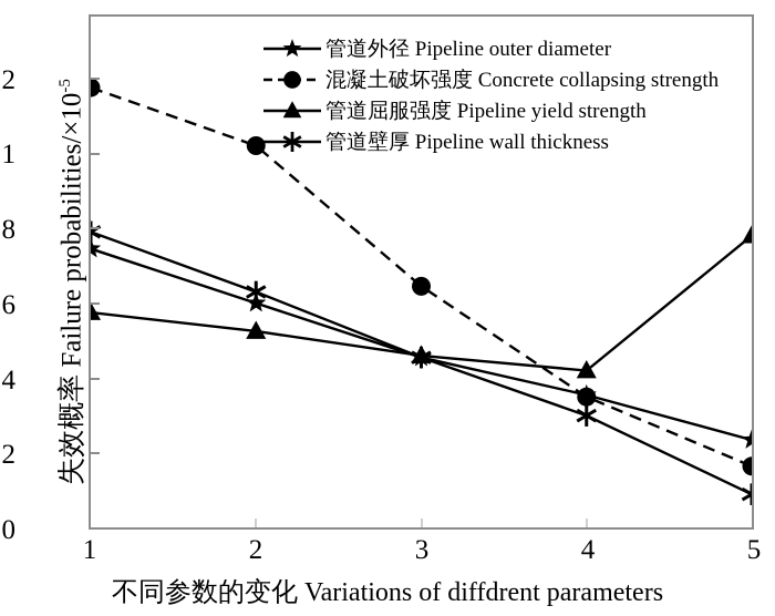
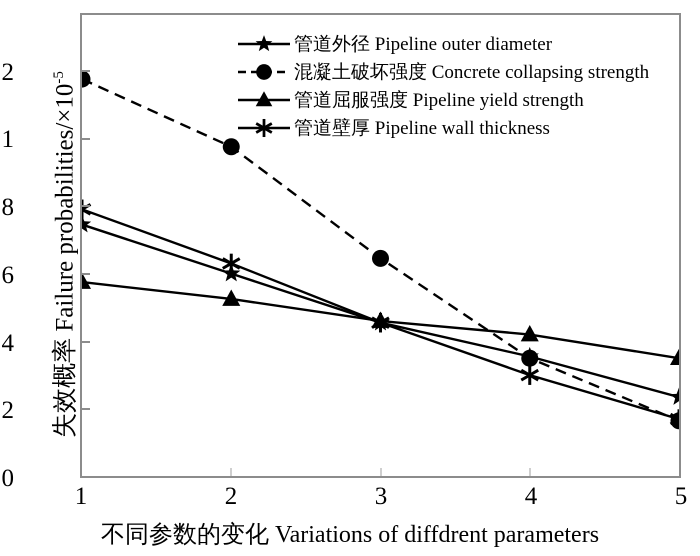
混凝土破坏强度 Concrete collapsing strength/2: 1.03 -> 0.98
管道屈服强度 Pipeline yield strength/5: 0.79 -> 0.36
管道壁厚 Pipeline wall thickness/5: 0.10 -> 0.18
